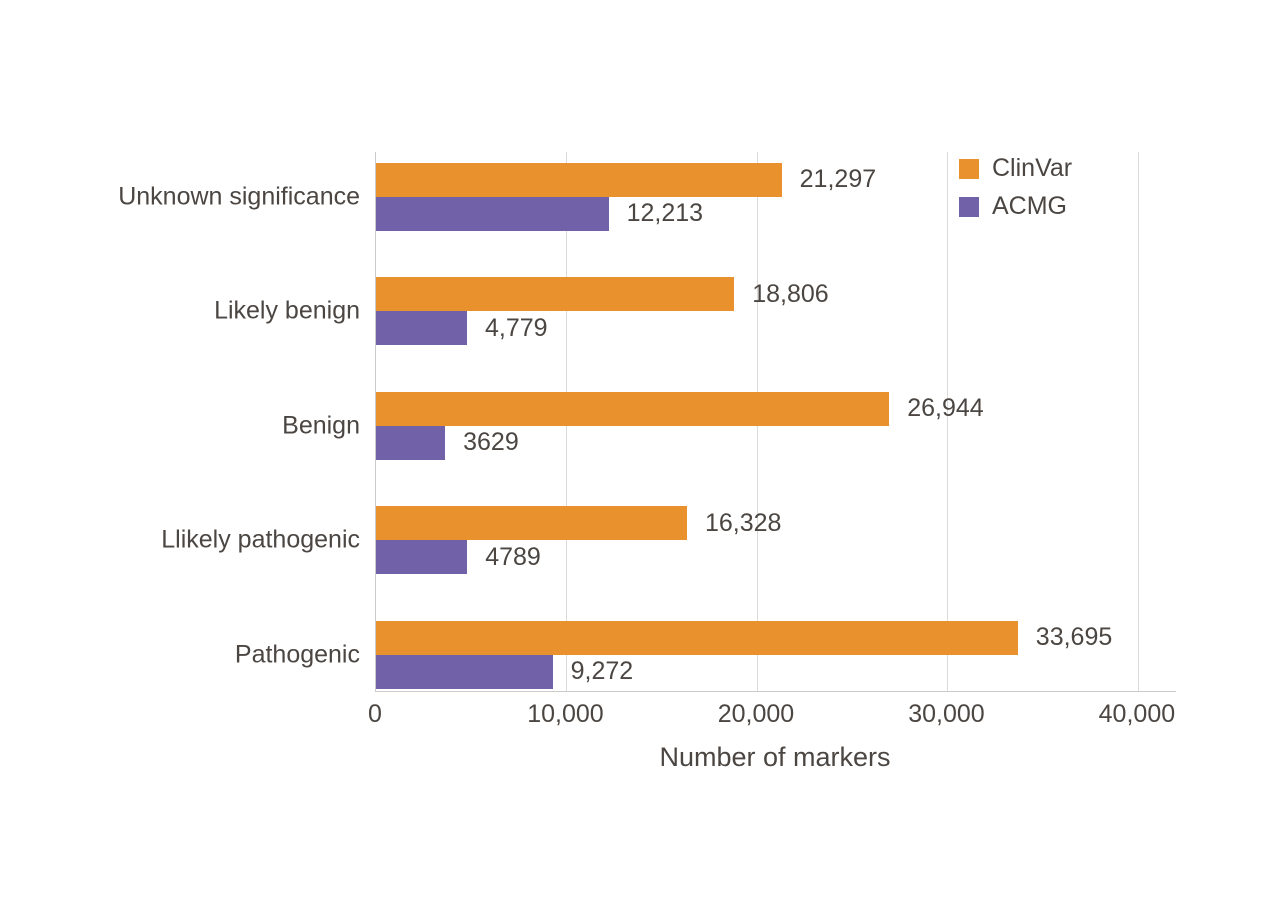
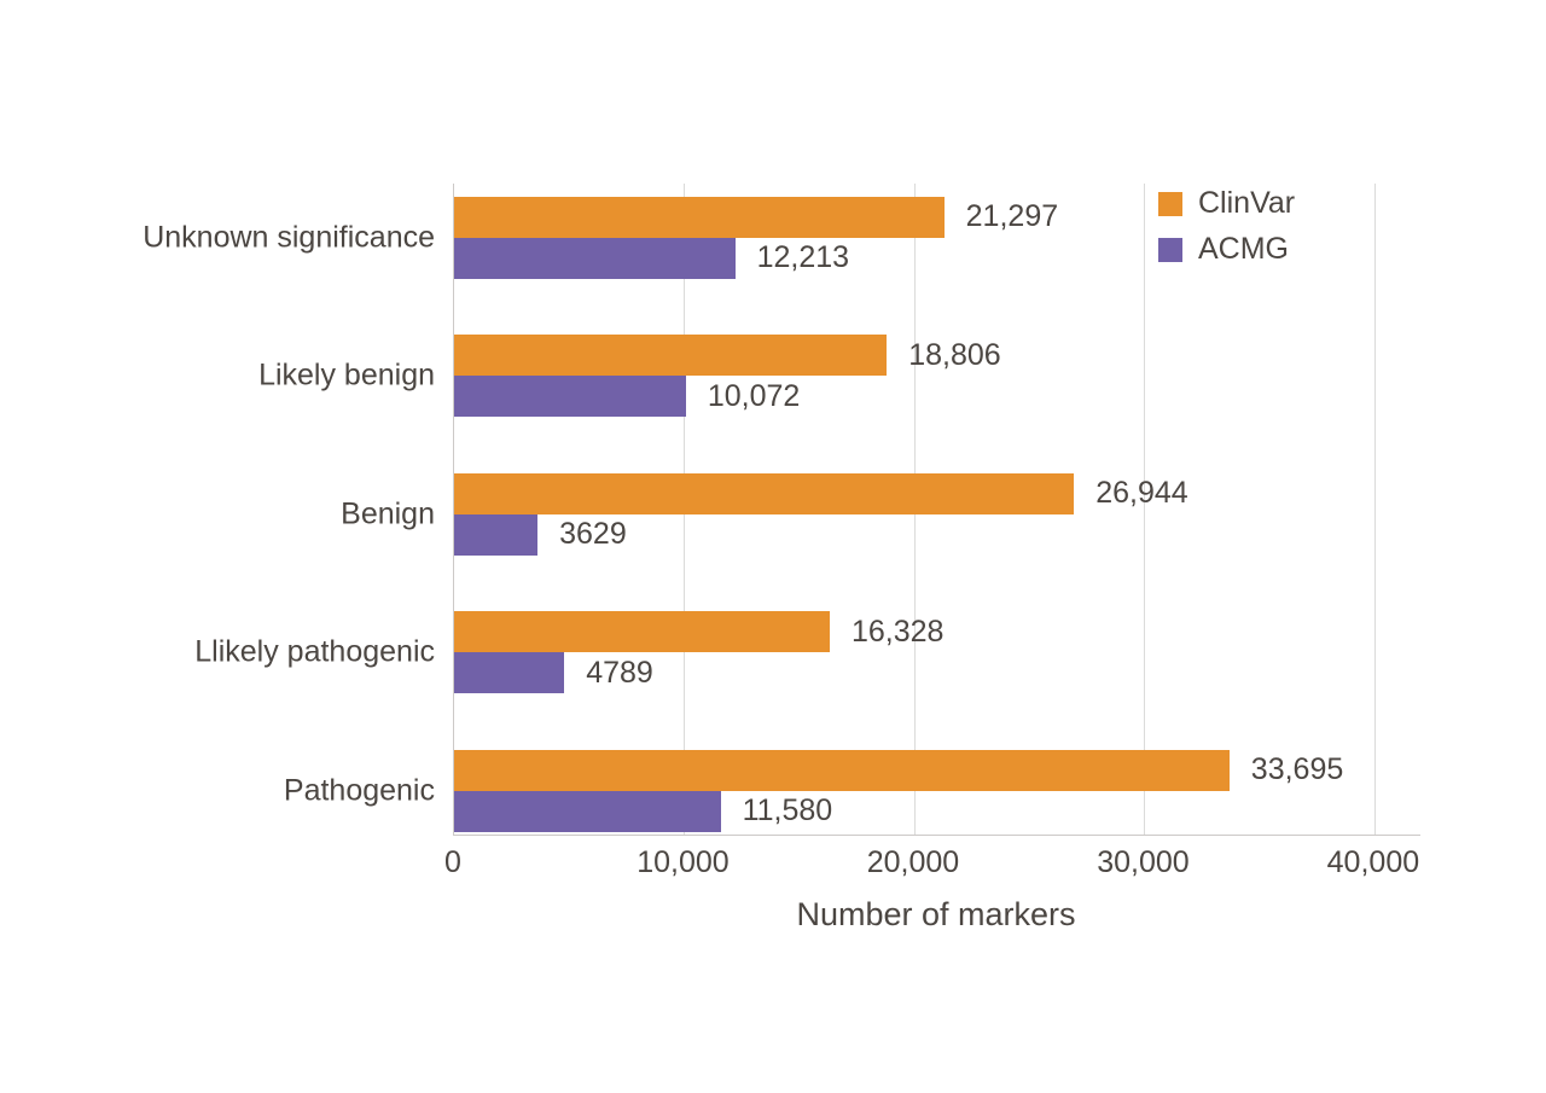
ACMG/Likely benign: 4,779 -> 10,072
ACMG/Pathogenic: 9,272 -> 11,580
